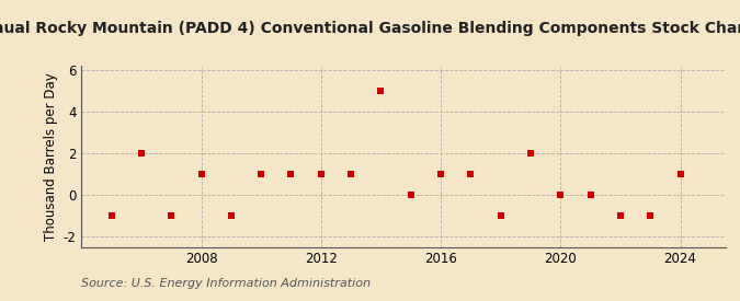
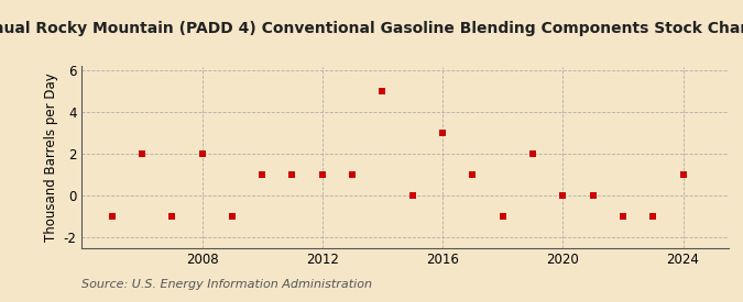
2008: 1 -> 2
2016: 1 -> 3
